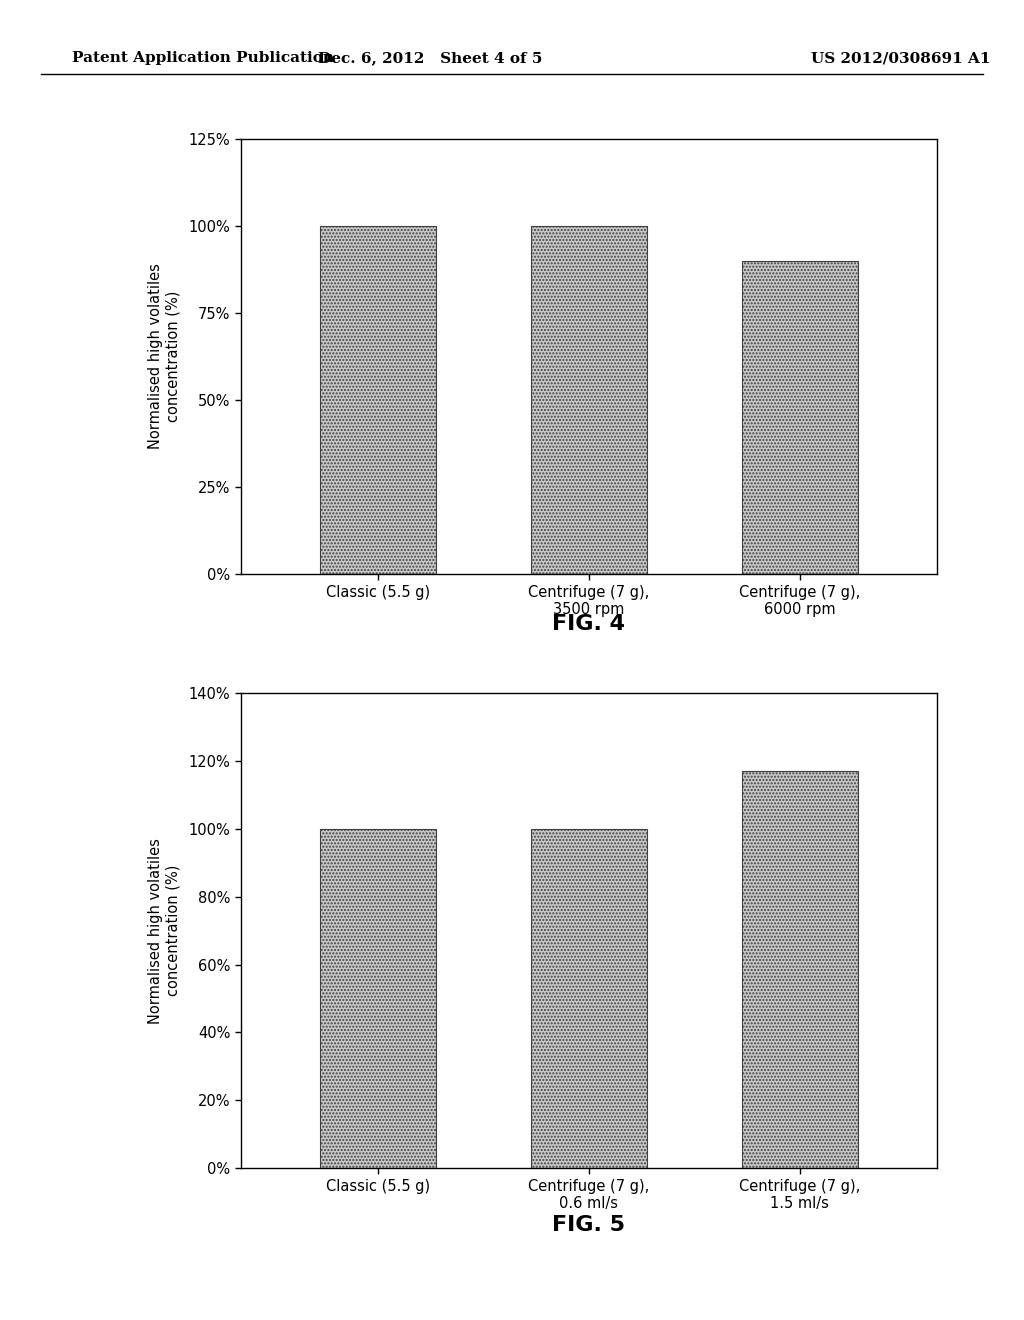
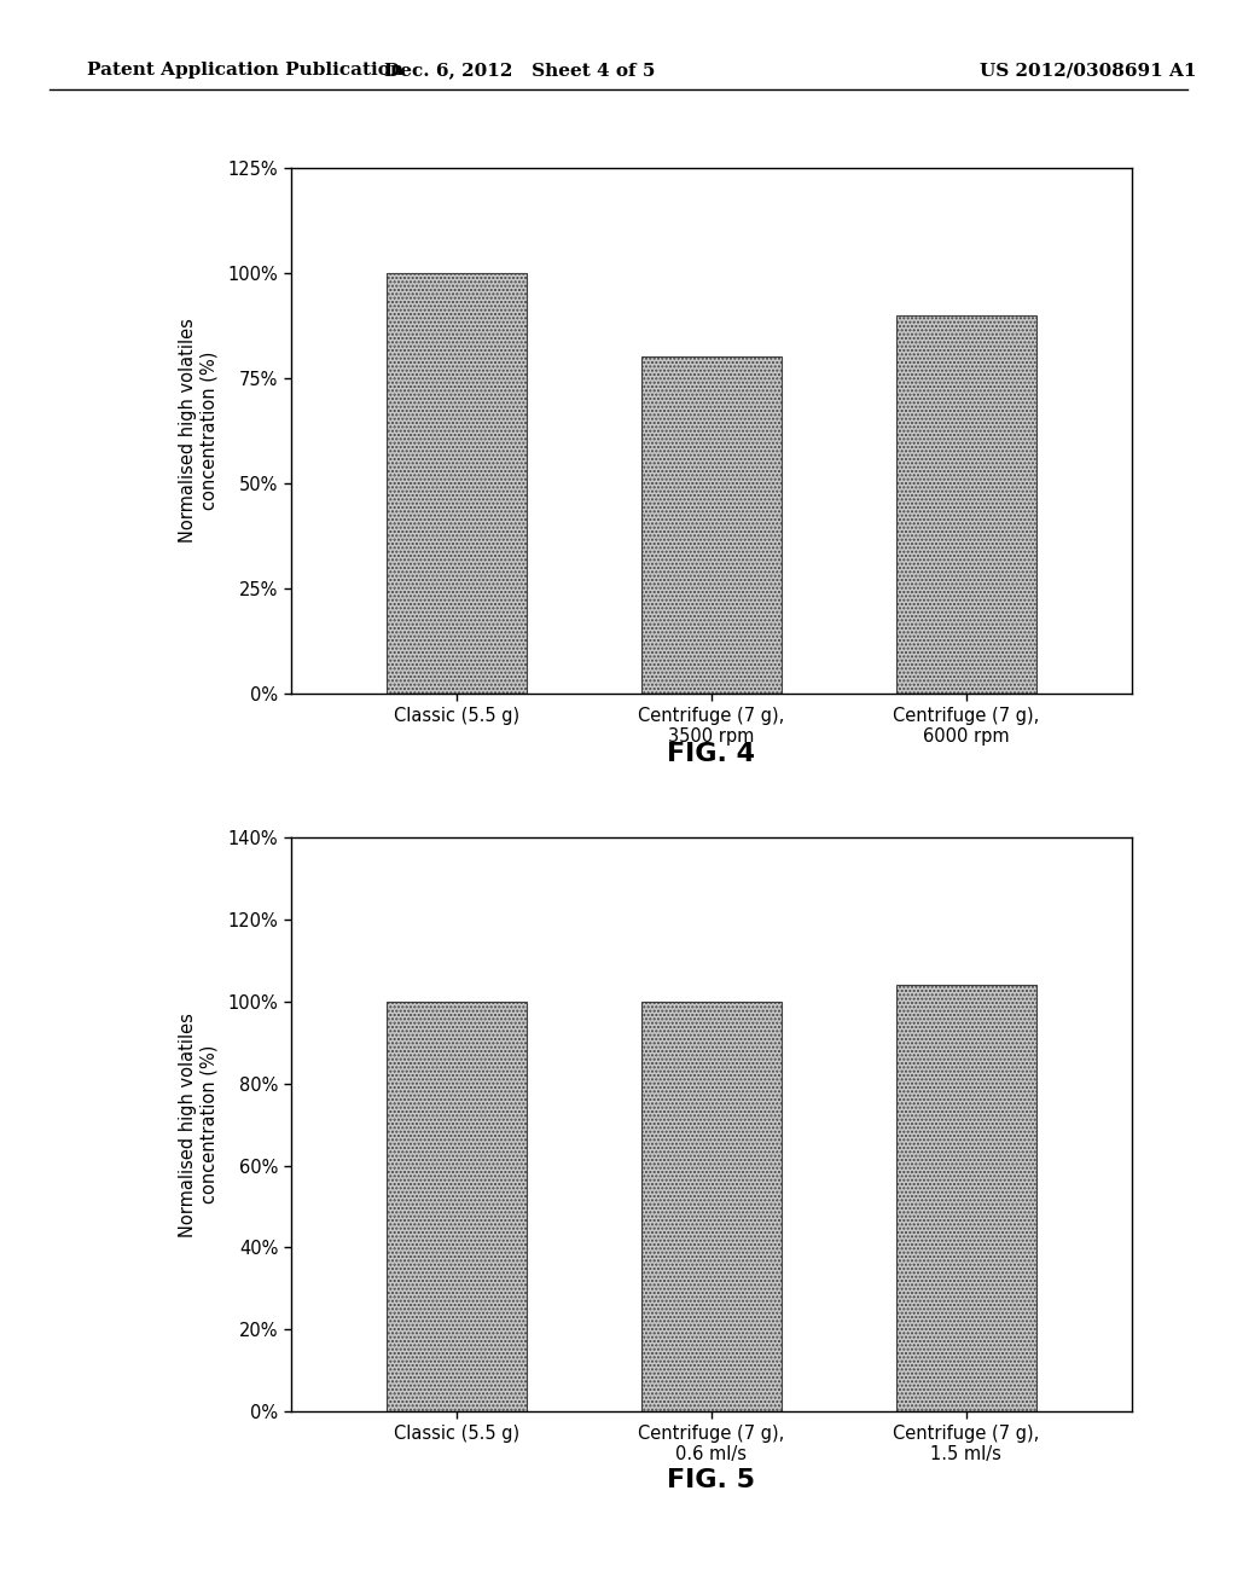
Centrifuge (7 g), 3500 rpm: 100% -> 80%
Centrifuge (7 g), 1.5 ml/s: 117% -> 104%
